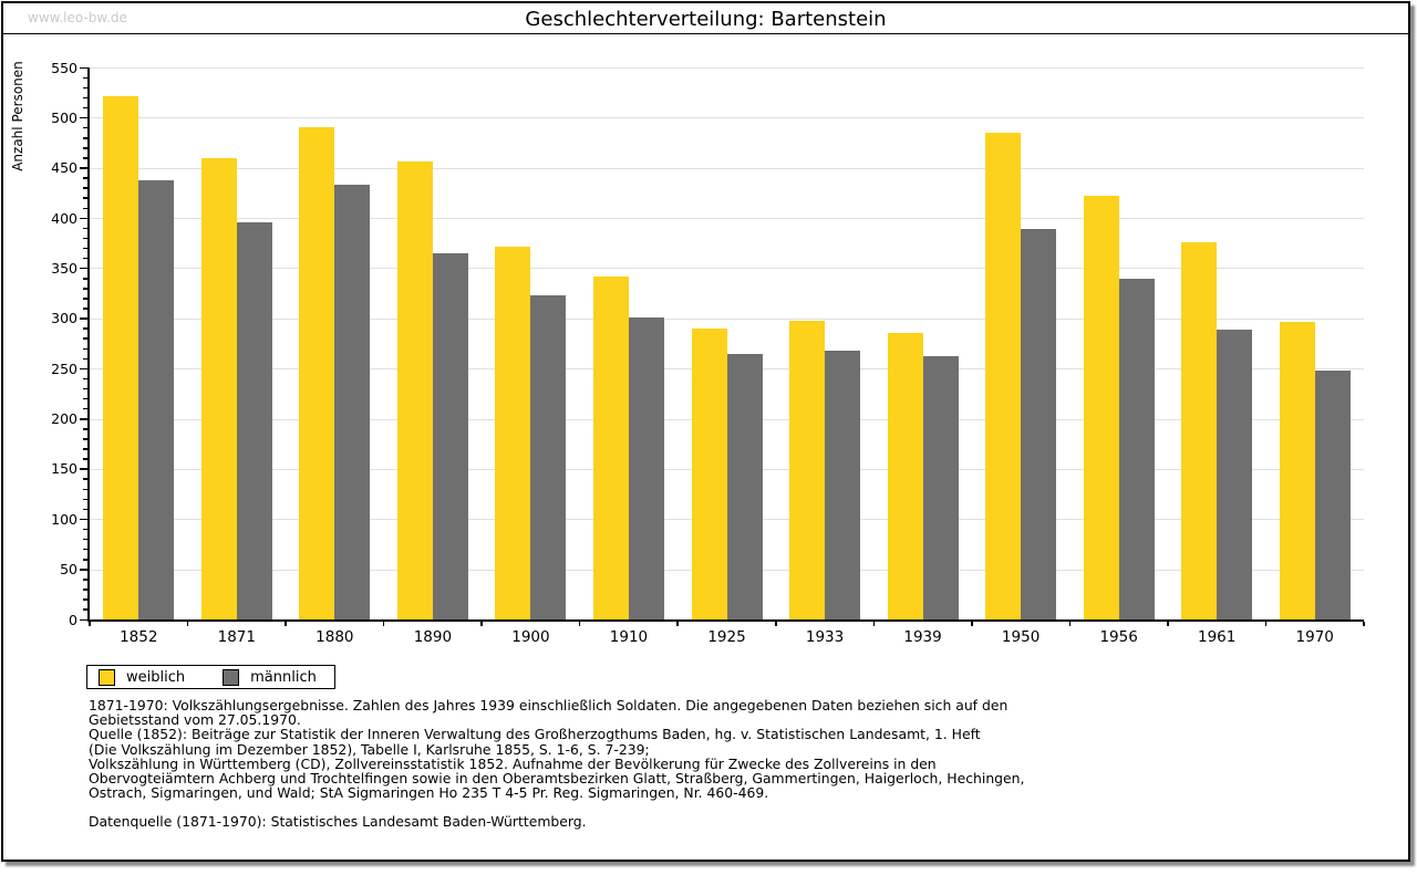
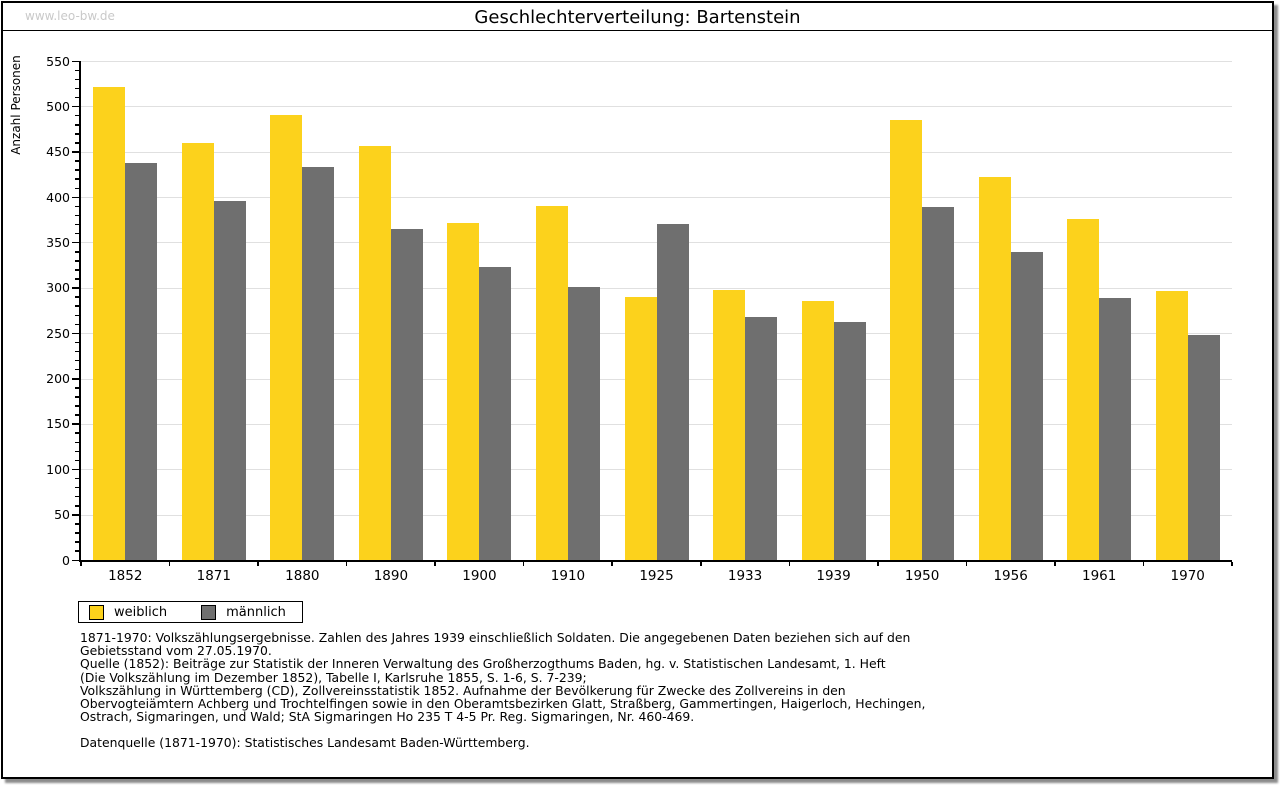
weiblich/1910: 340 -> 390
männlich/1925: 260 -> 370
